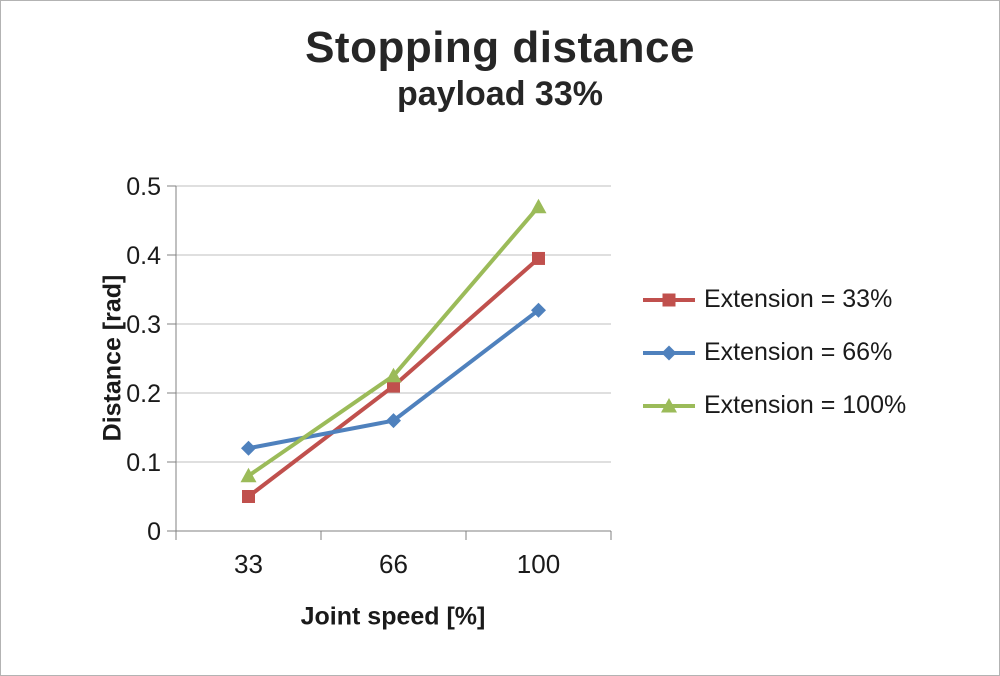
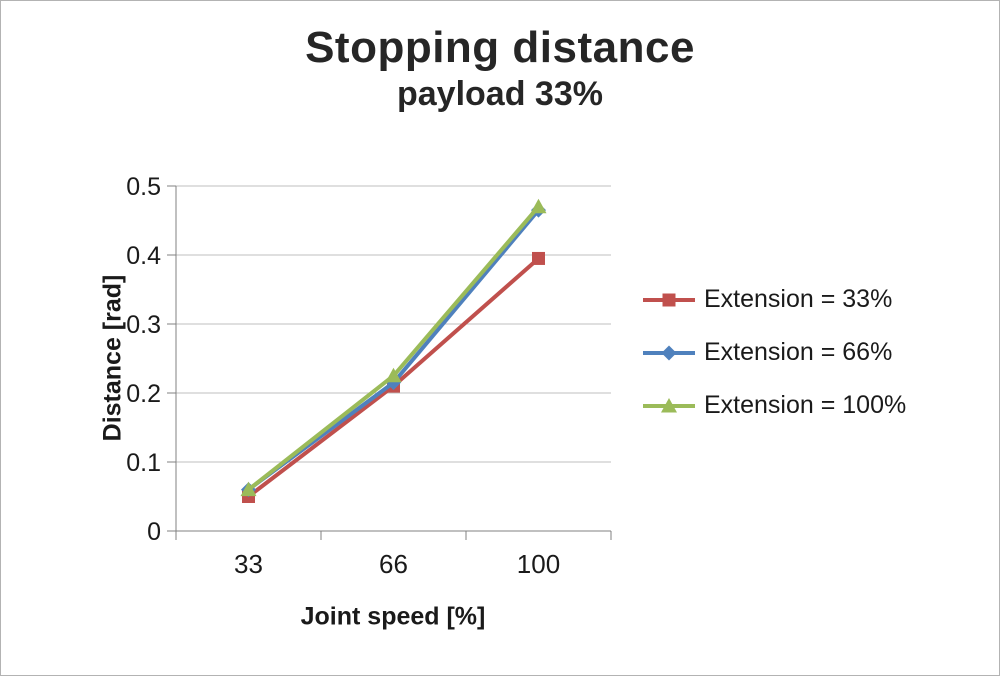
Extension = 66%/33: 0.12 -> 0.06
Extension = 100%/33: 0.08 -> 0.06
Extension = 66%/66: 0.16 -> 0.21
Extension = 66%/100: 0.32 -> 0.47
